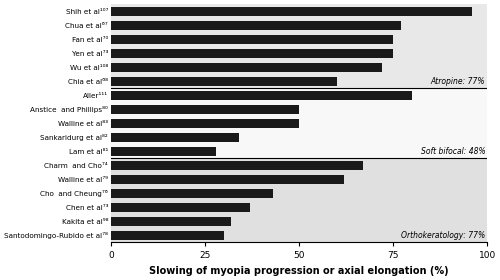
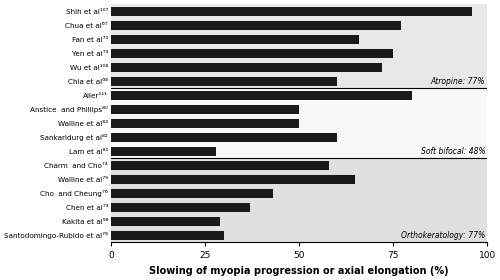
Fan et al⁷⁰: 75 -> 66
Sankaridurg et al⁸²: 34 -> 60
Charm and Cho⁷⁴: 67 -> 58
Walline et al⁷⁹: 62 -> 65
Kakita et al⁹⁸: 32 -> 29
